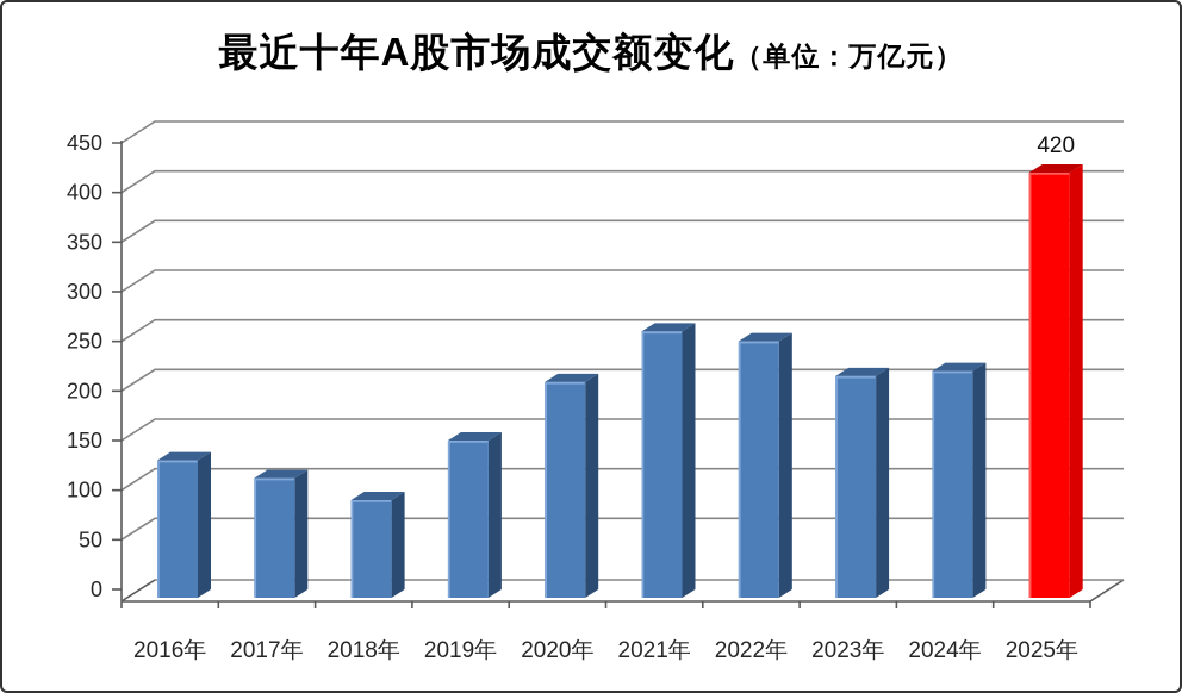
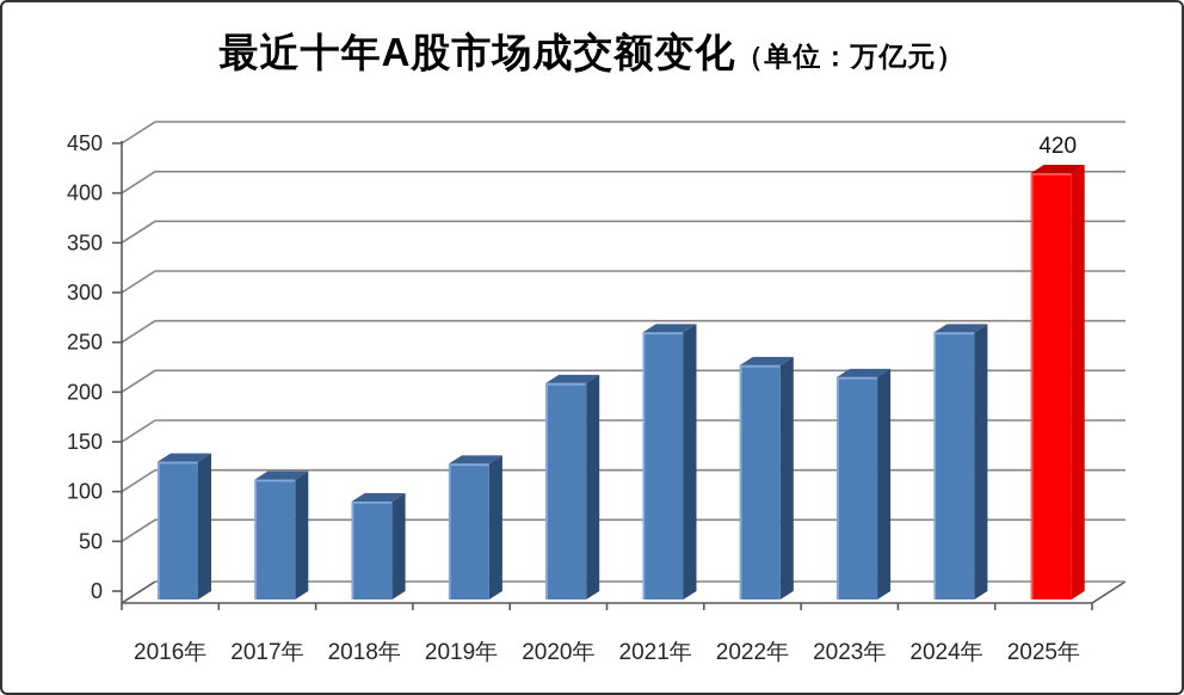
2019年: 150 -> 130
2022年: 250 -> 230
2024年: 220 -> 260
